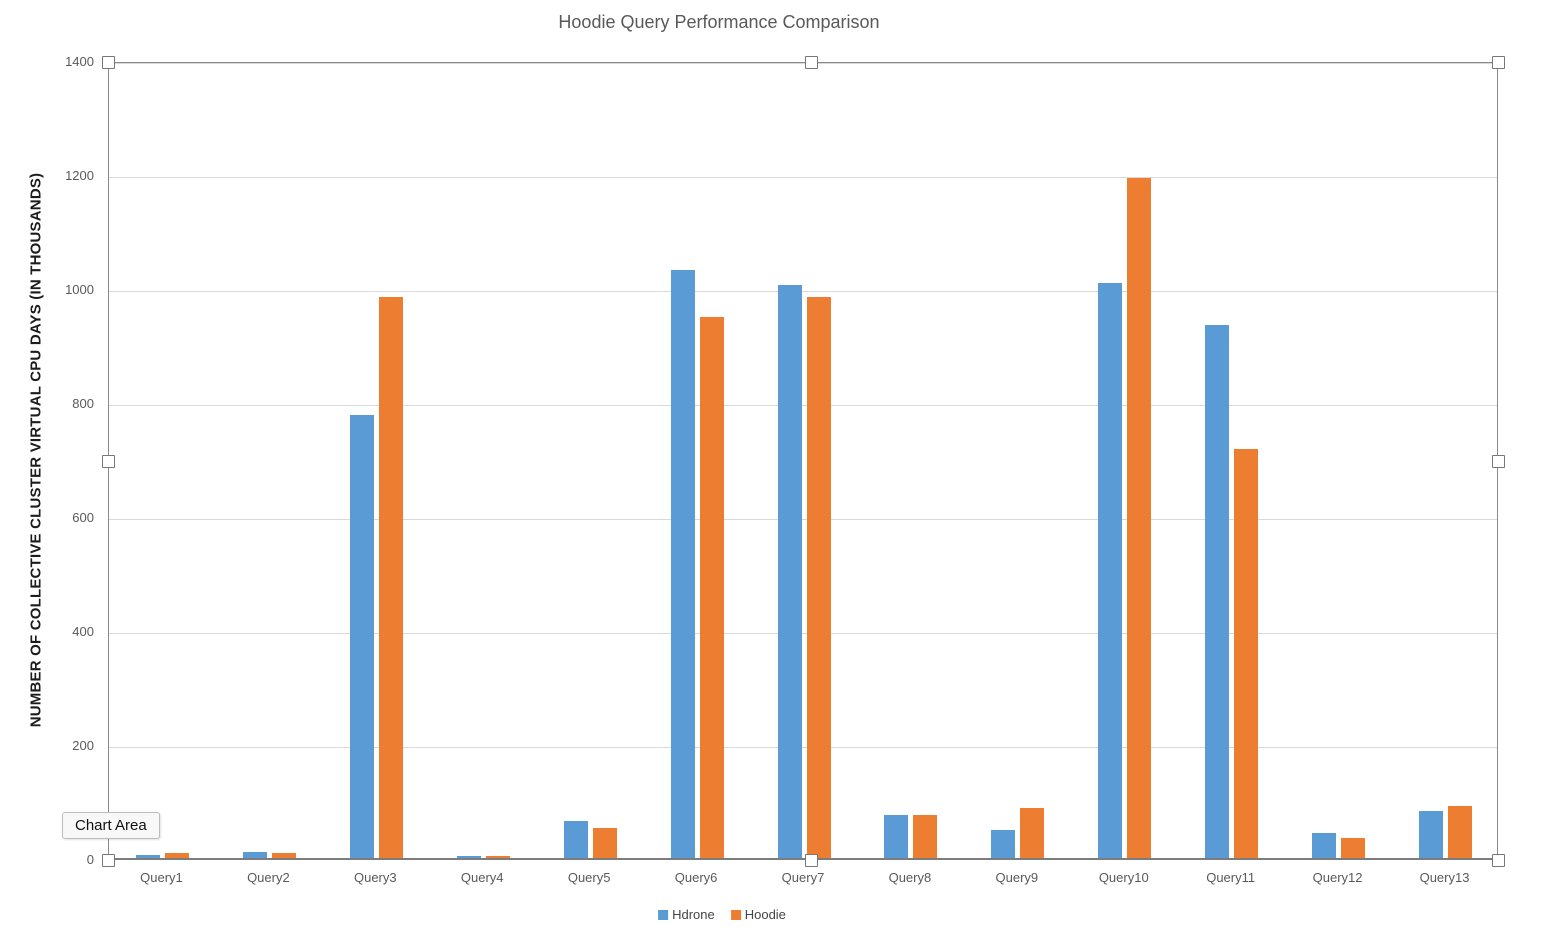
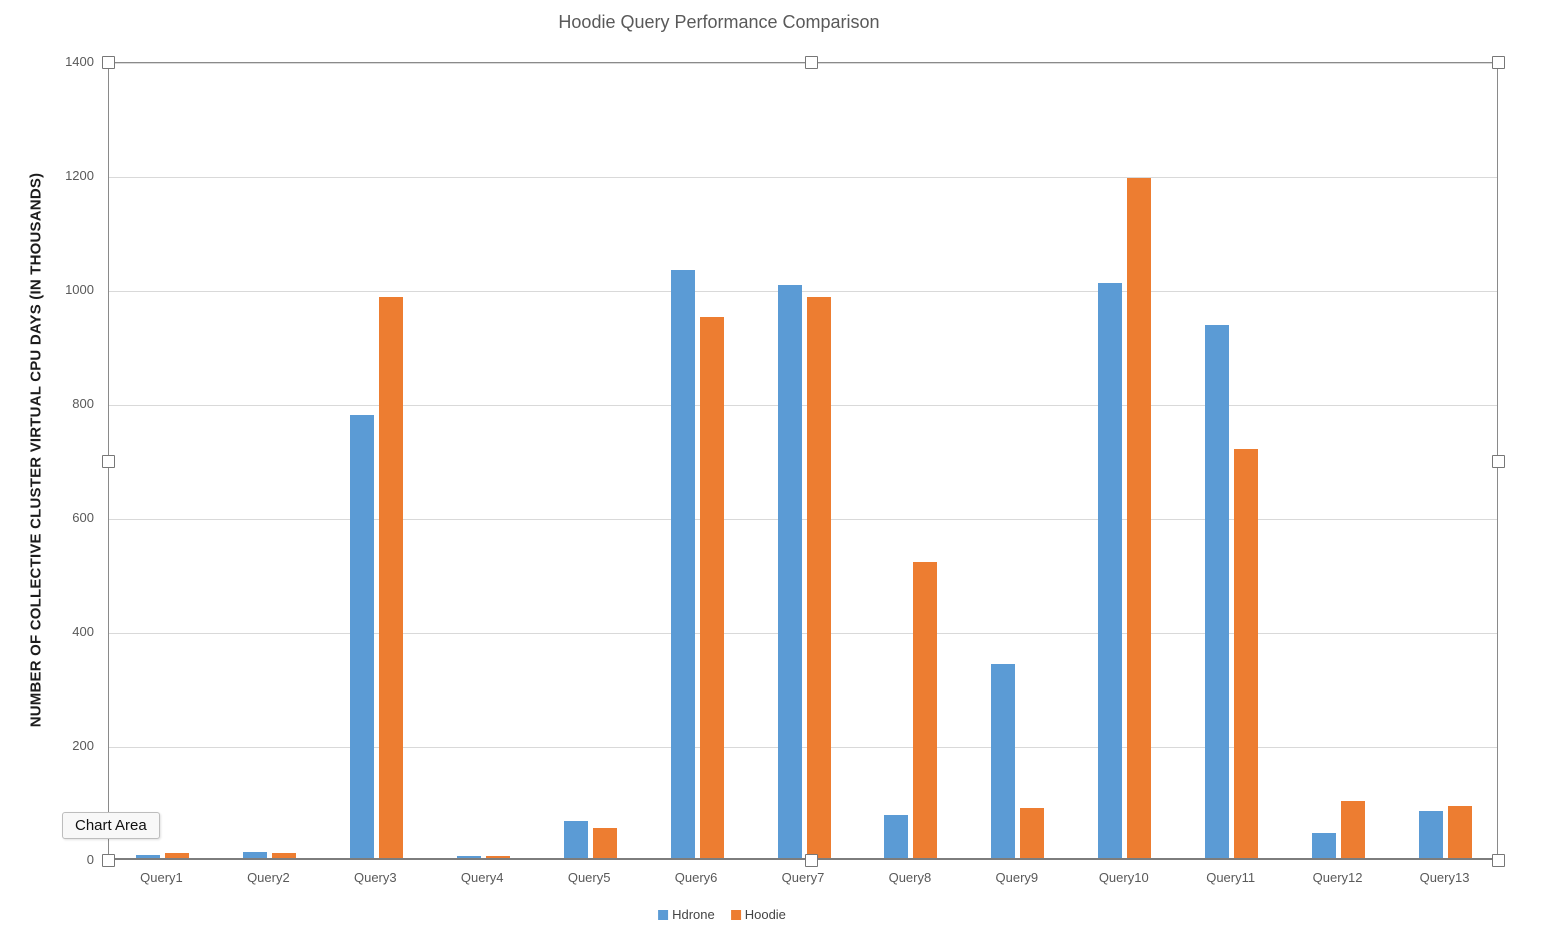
Hoodie/Query8: 80 -> 520
Hdrone/Query9: 50 -> 340
Hoodie/Query12: 40 -> 100
